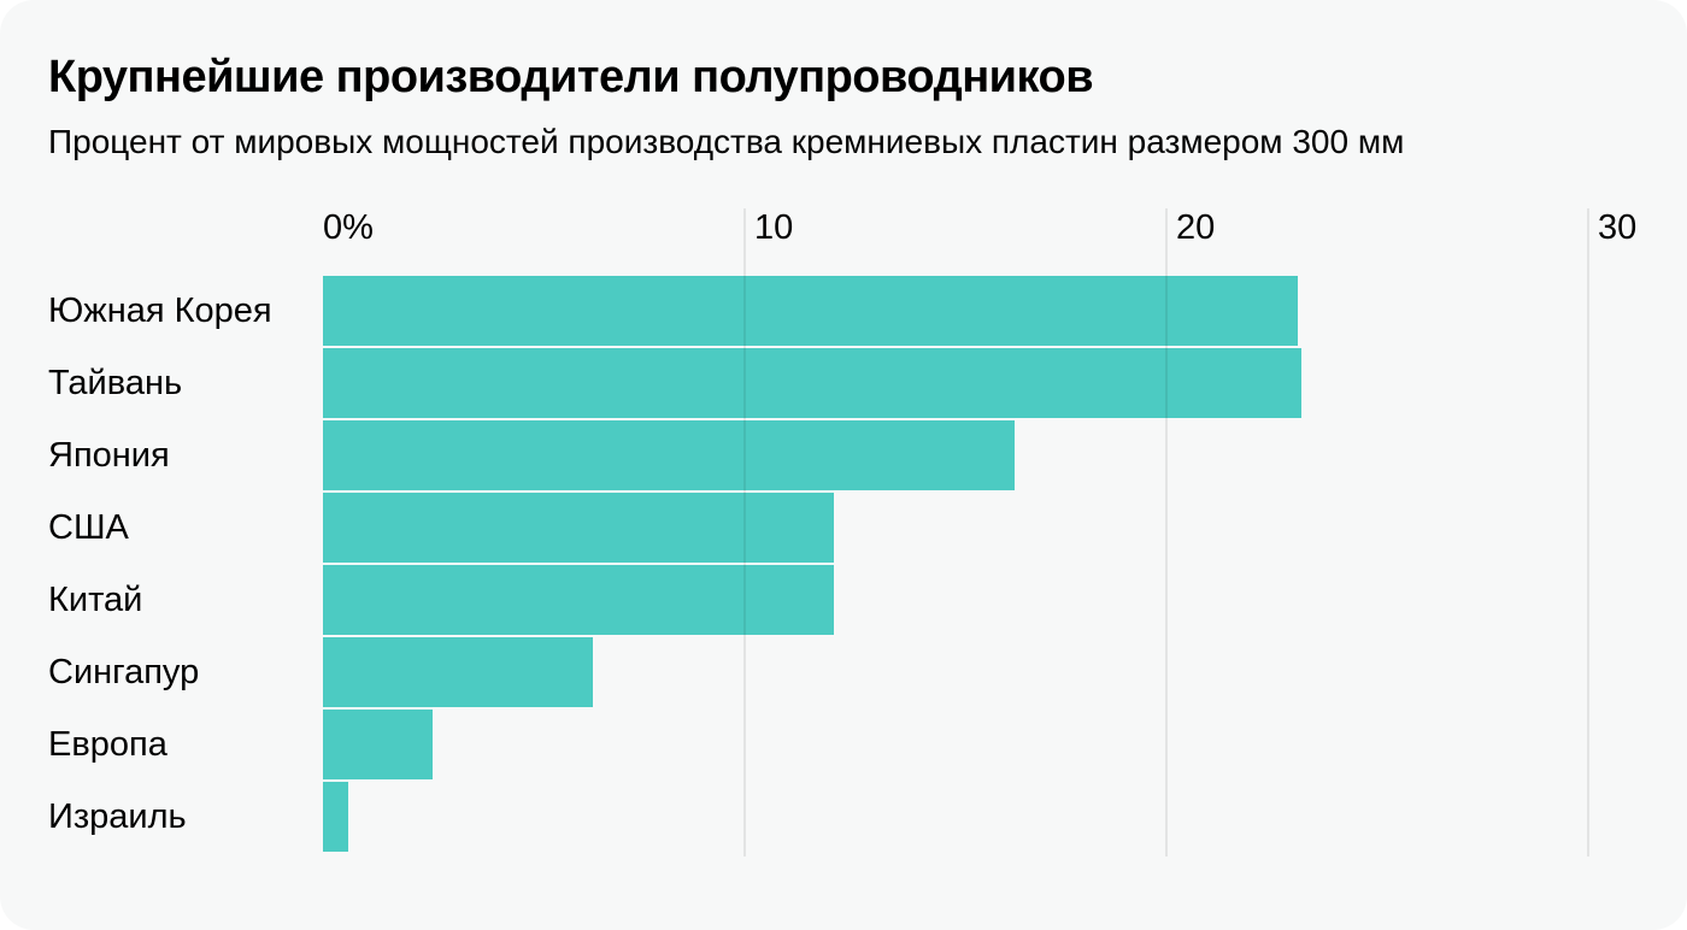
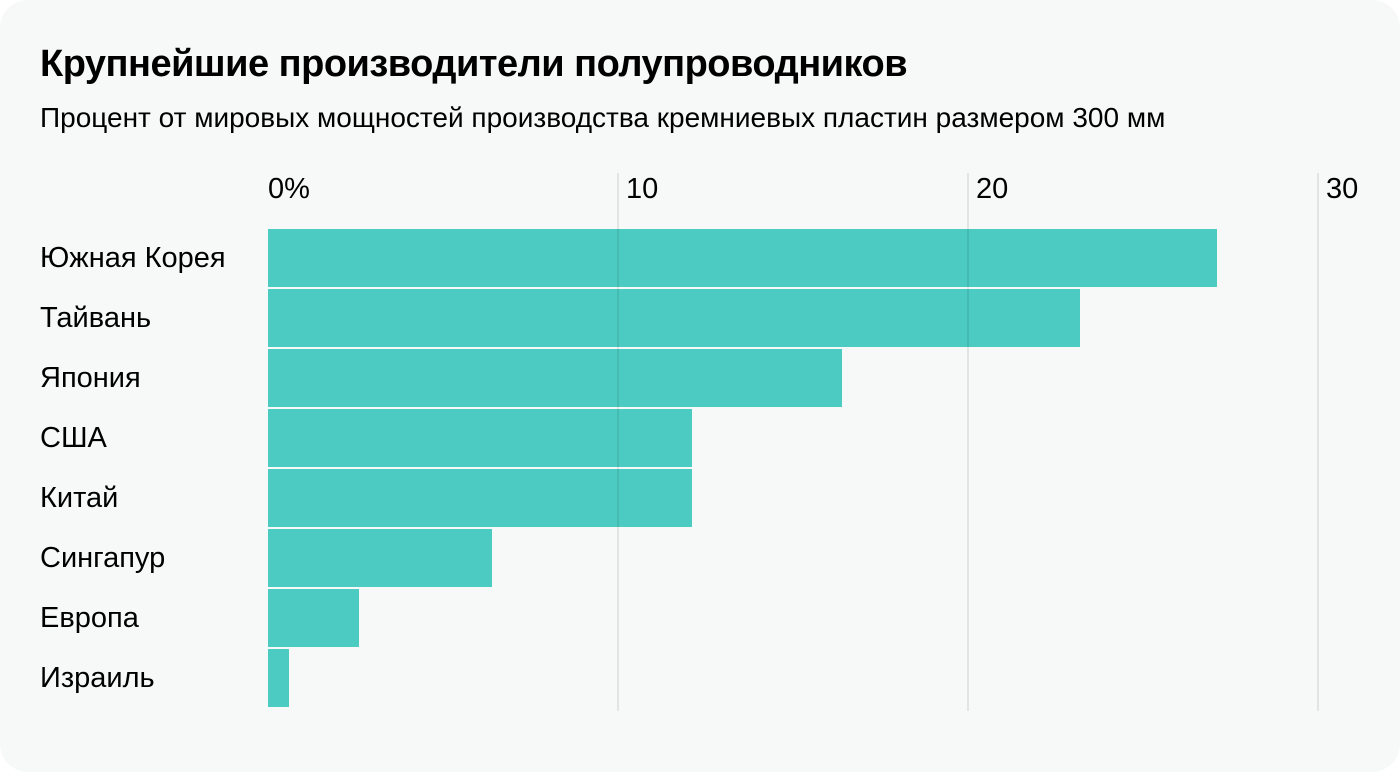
Южная Корея: 23.1 -> 27.1
